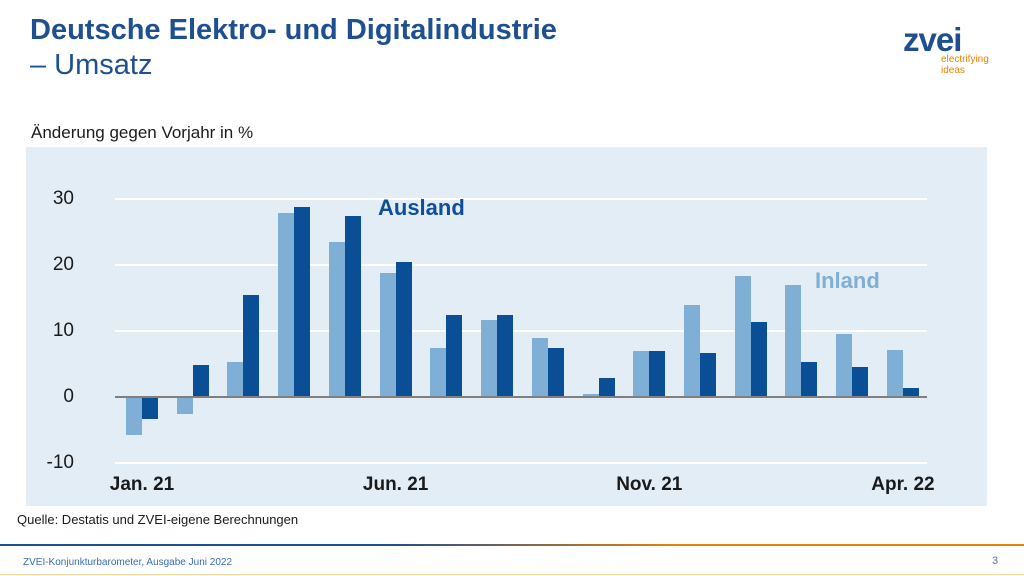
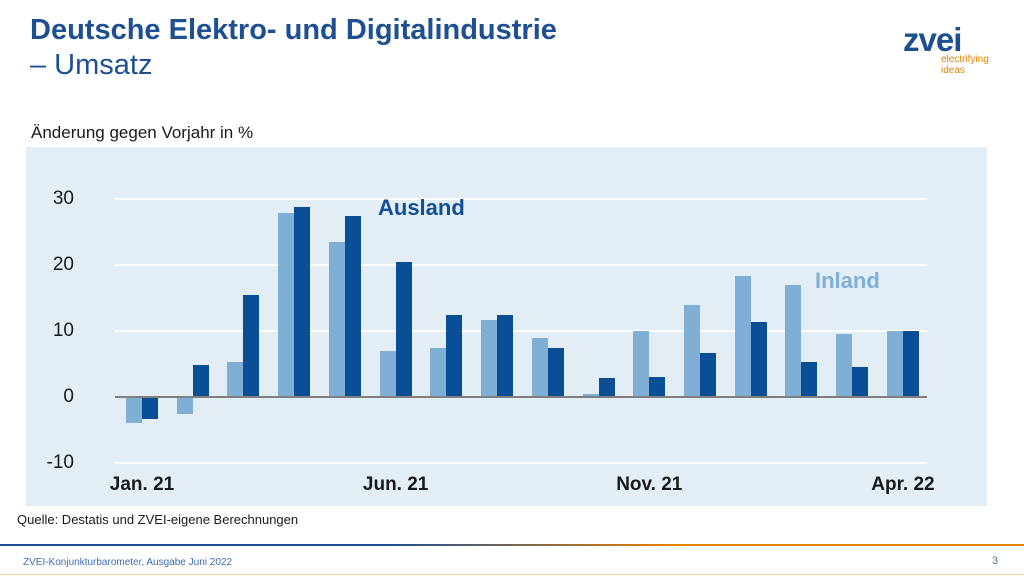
Inland/Jan. 21: -6 -> -4
Inland/Jun. 21: 19 -> 7
Inland/Nov. 21: 7 -> 10
Ausland/Nov. 21: 7 -> 3
Inland/Apr. 22: 7 -> 10
Ausland/Apr. 22: 1 -> 10
